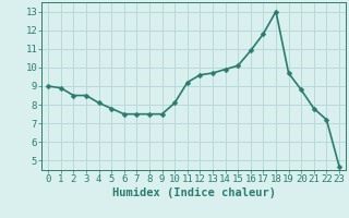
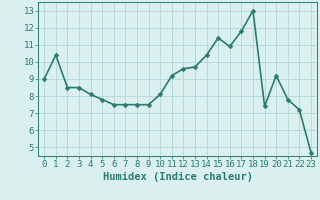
1: 8.9 -> 10.4
14: 9.9 -> 10.4
15: 10.1 -> 11.4
19: 9.7 -> 7.4
20: 8.8 -> 9.2
